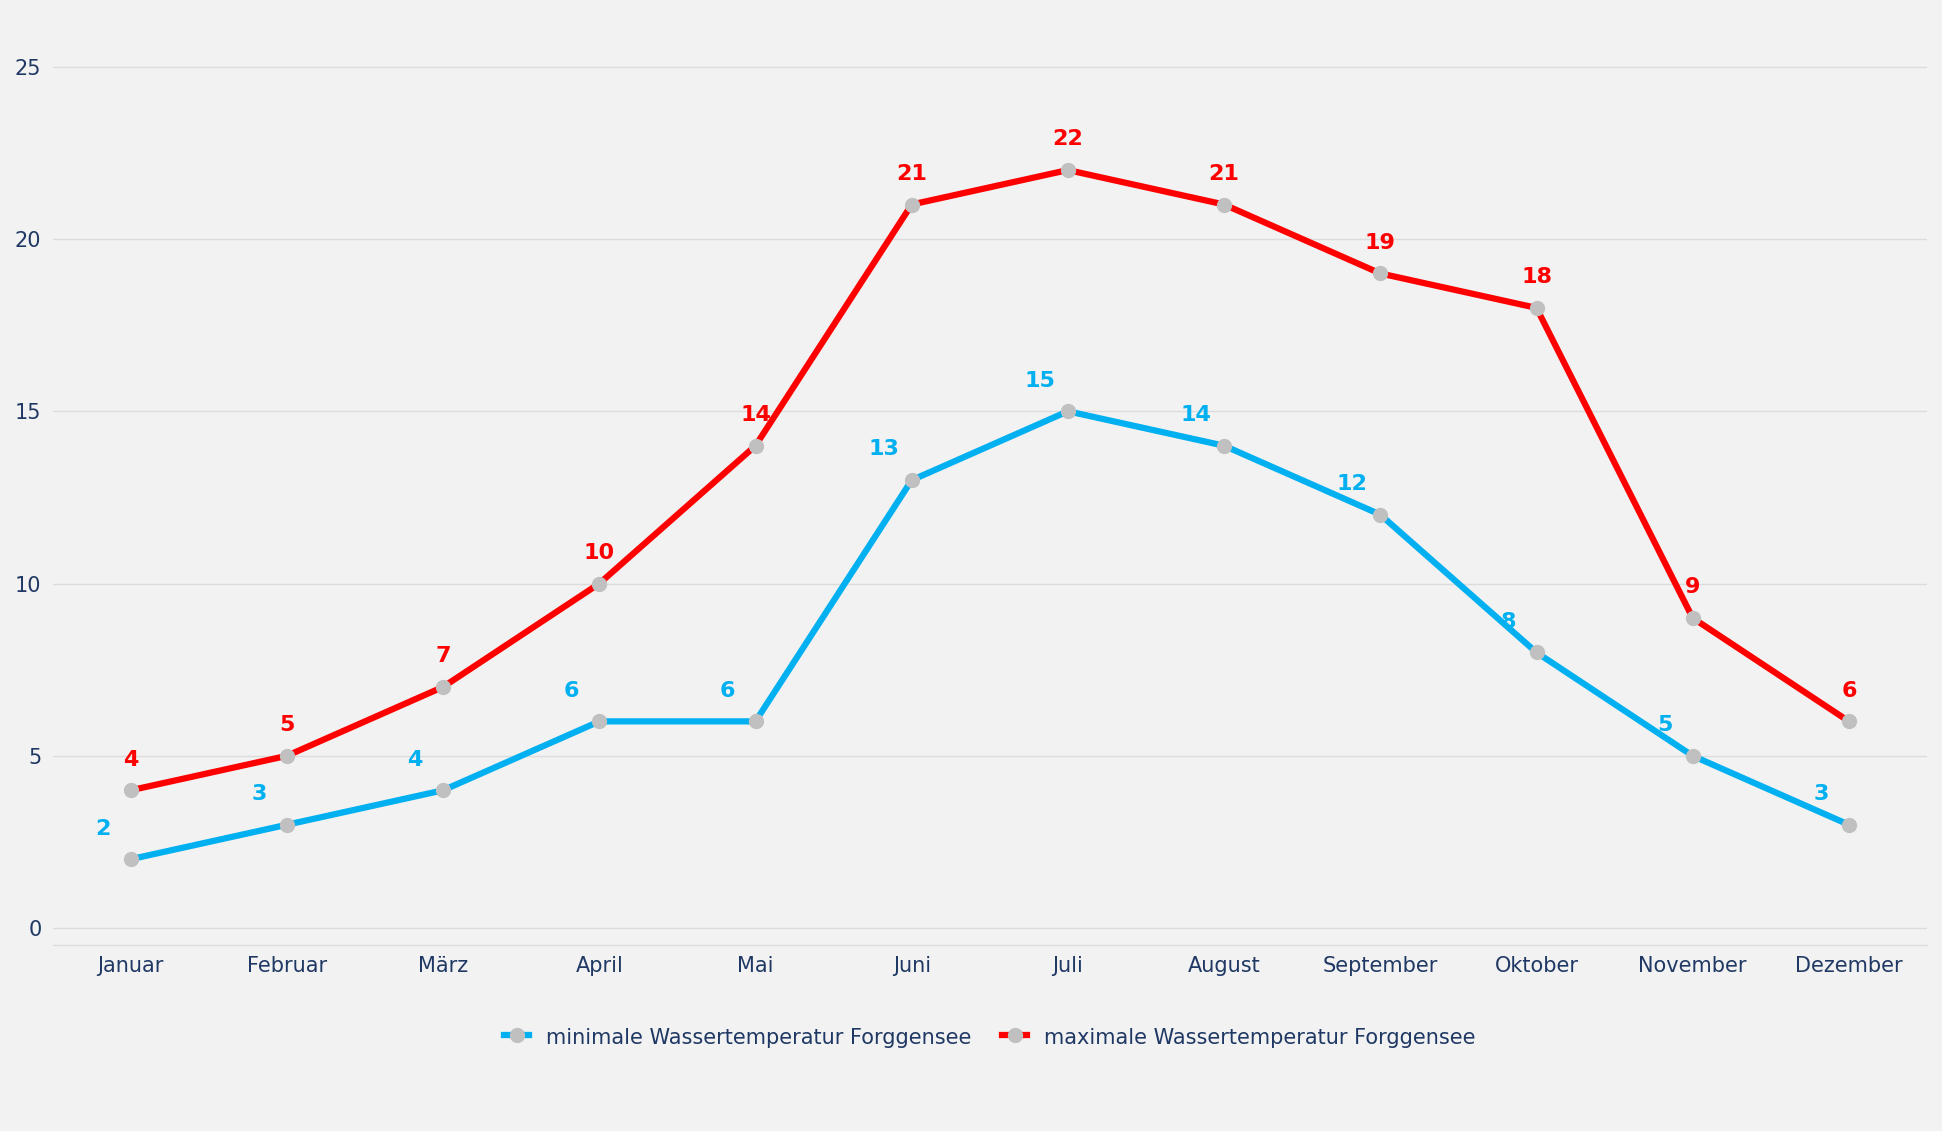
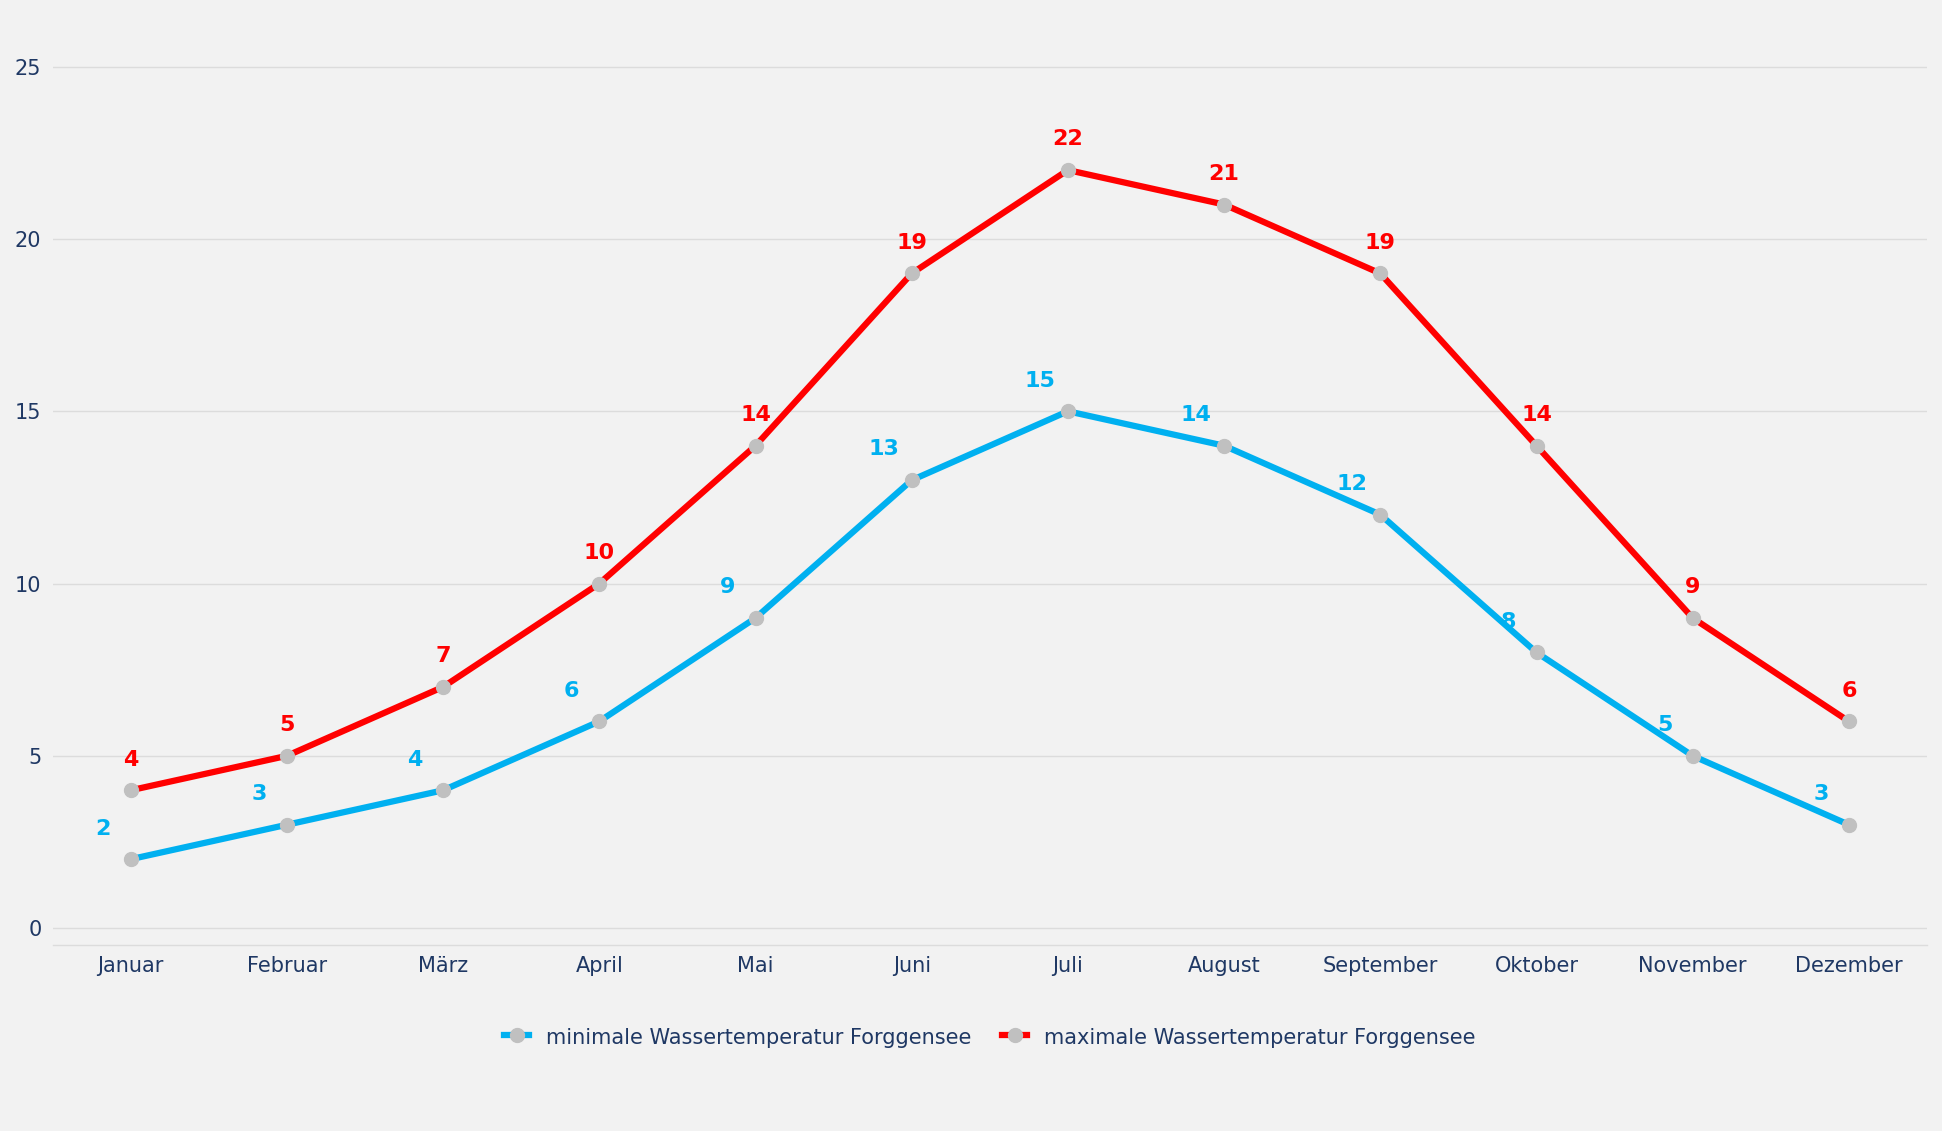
minimale Wassertemperatur Forggensee/Mai: 6 -> 9
maximale Wassertemperatur Forggensee/Juni: 21 -> 19
maximale Wassertemperatur Forggensee/Oktober: 18 -> 14
